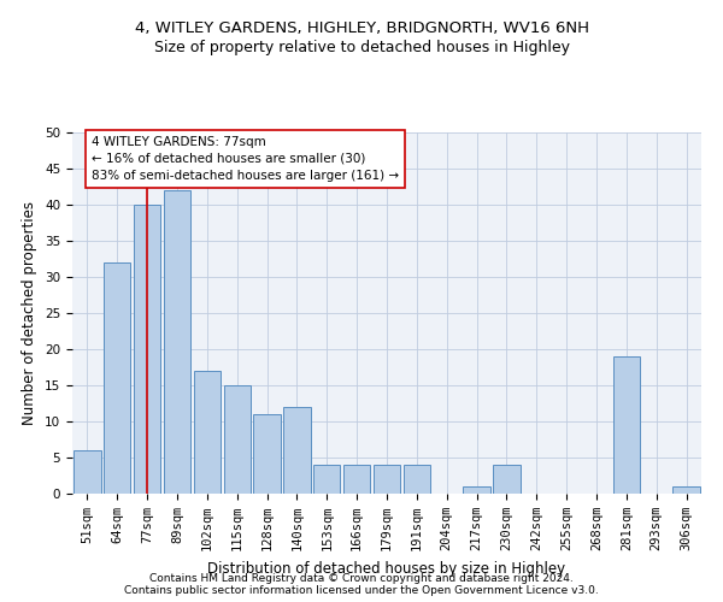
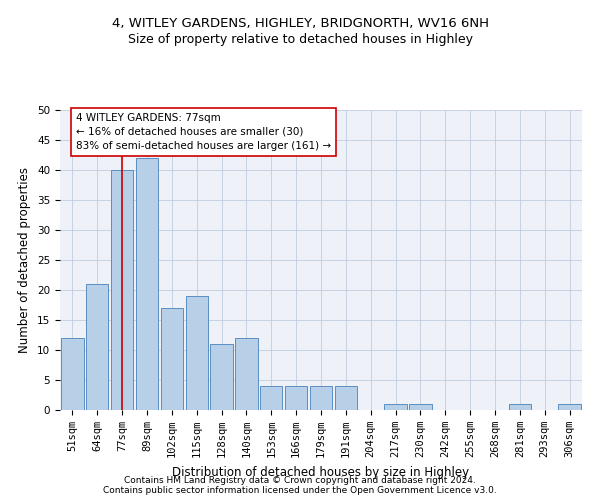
51sqm: 6 -> 12
64sqm: 32 -> 21
115sqm: 15 -> 19
230sqm: 4 -> 1
281sqm: 19 -> 1
